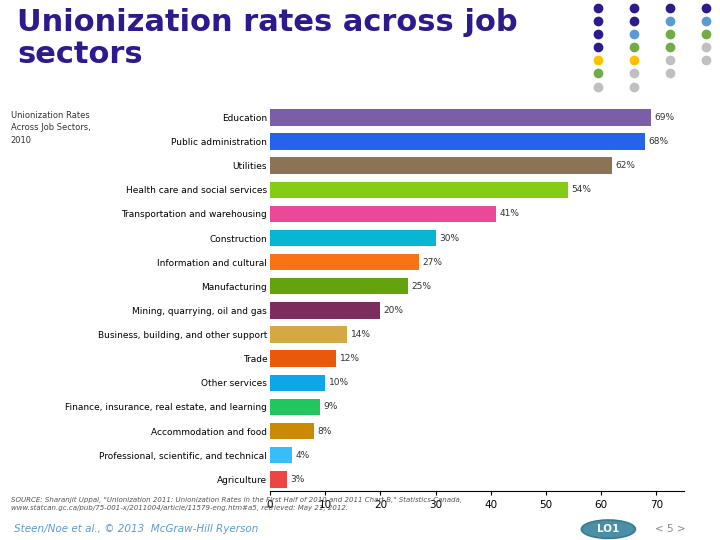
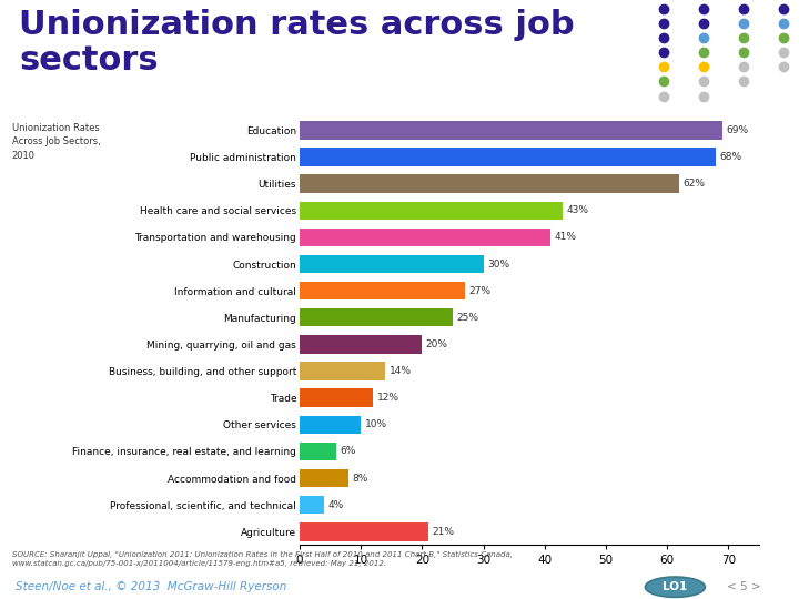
Health care and social services: 54% -> 43%
Finance, insurance, real estate, and learning: 9% -> 6%
Agriculture: 3% -> 21%
